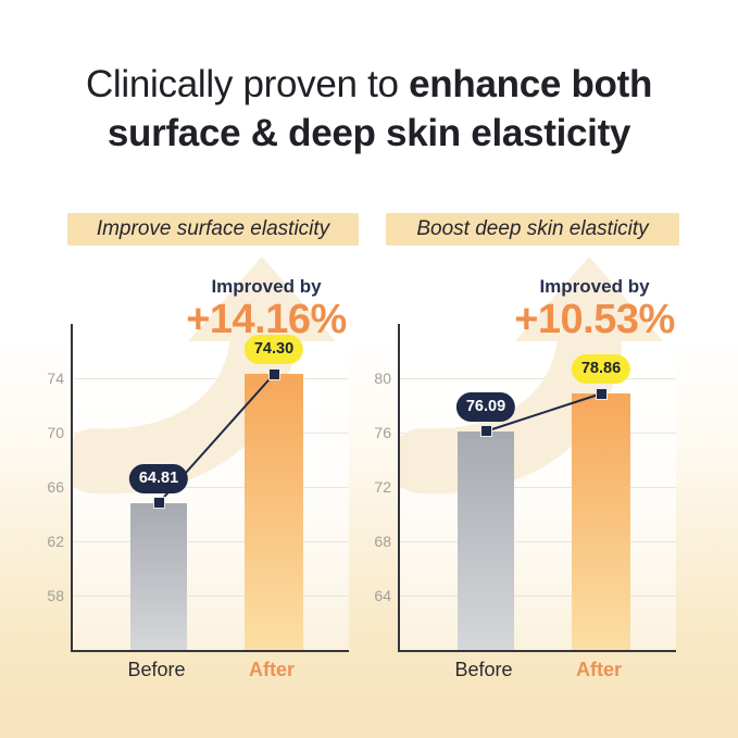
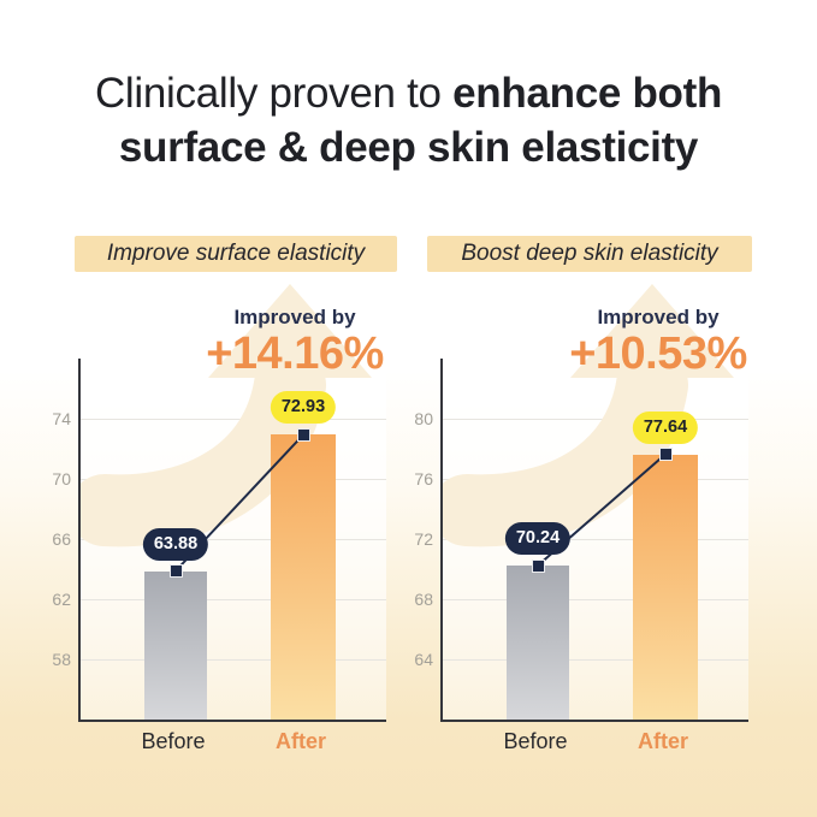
Improve surface elasticity/Before: 64.81 -> 63.88
Improve surface elasticity/After: 74.30 -> 72.93
Boost deep skin elasticity/Before: 76.09 -> 70.24
Boost deep skin elasticity/After: 78.86 -> 77.64
